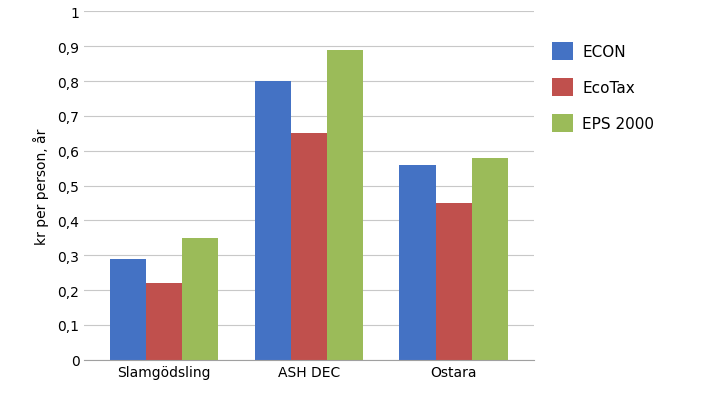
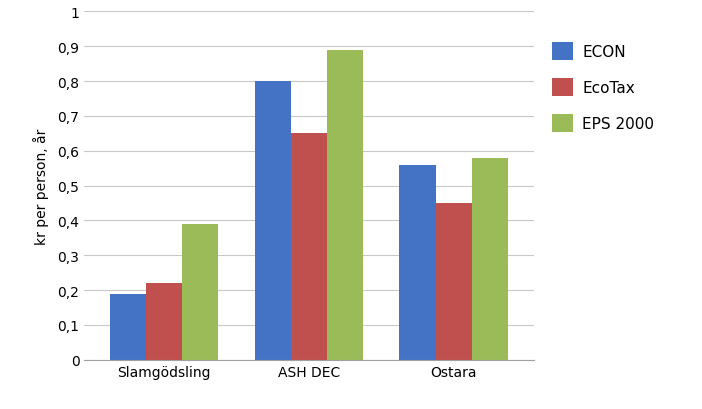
ECON/Slamgödsling: 0,29 -> 0,19
EPS 2000/Slamgödsling: 0,35 -> 0,39
